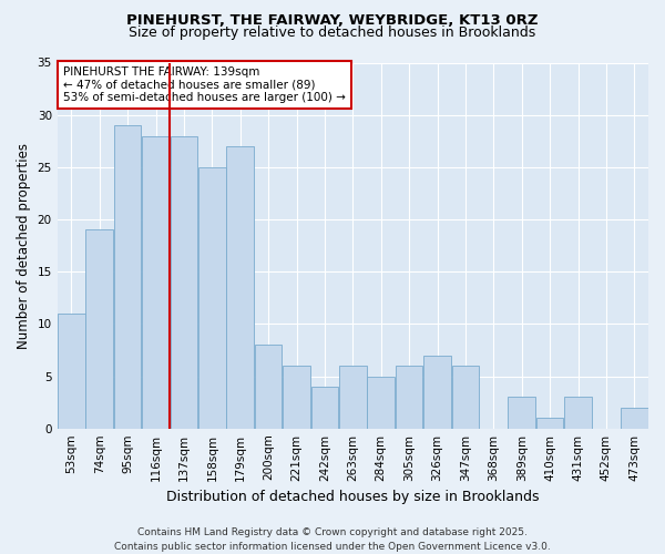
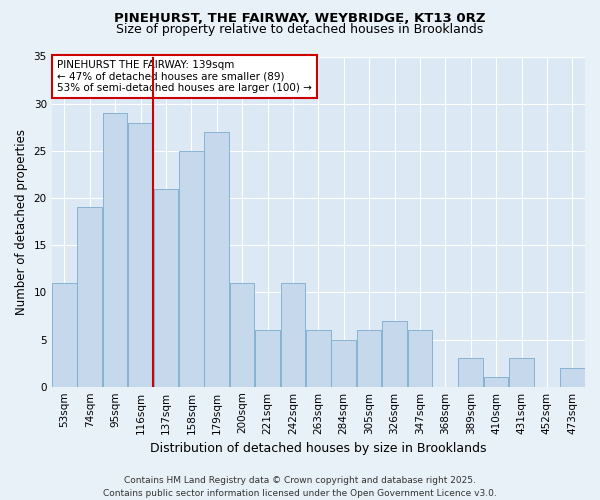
137sqm: 28 -> 21
200sqm: 8 -> 11
242sqm: 4 -> 11
